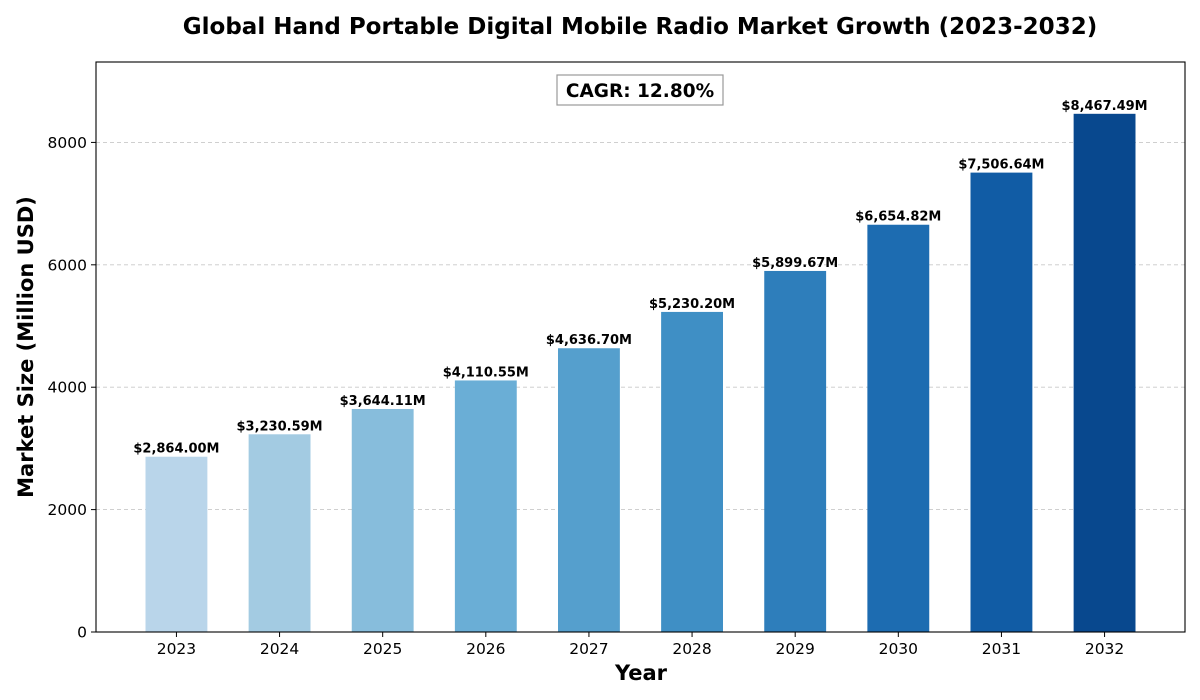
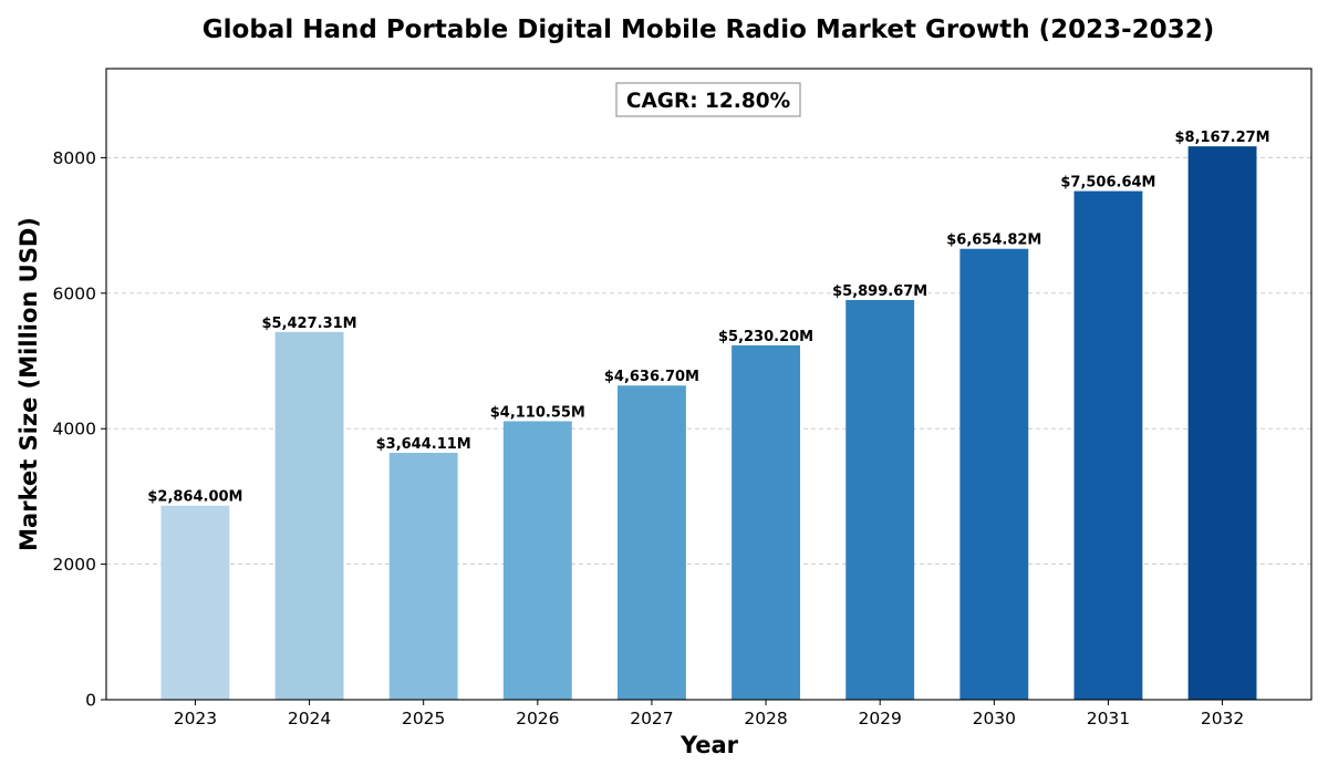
2024: $3,230.59M -> $5,427.31M
2032: $8,467.49M -> $8,167.27M
